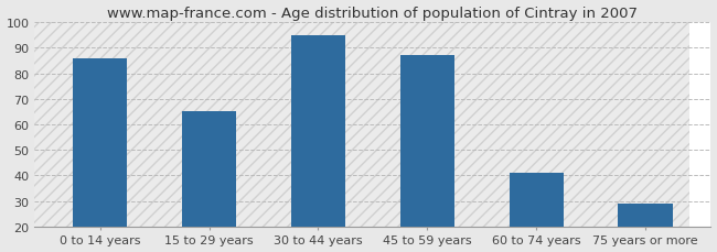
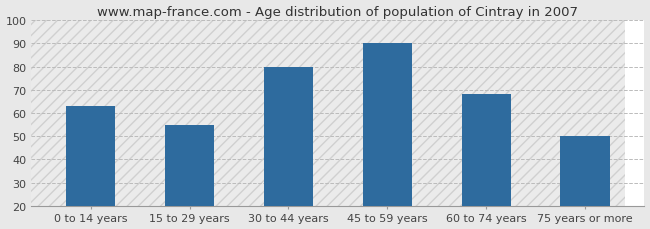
0 to 14 years: 86 -> 63
15 to 29 years: 65 -> 55
30 to 44 years: 95 -> 80
45 to 59 years: 87 -> 90
60 to 74 years: 41 -> 68
75 years or more: 29 -> 50
